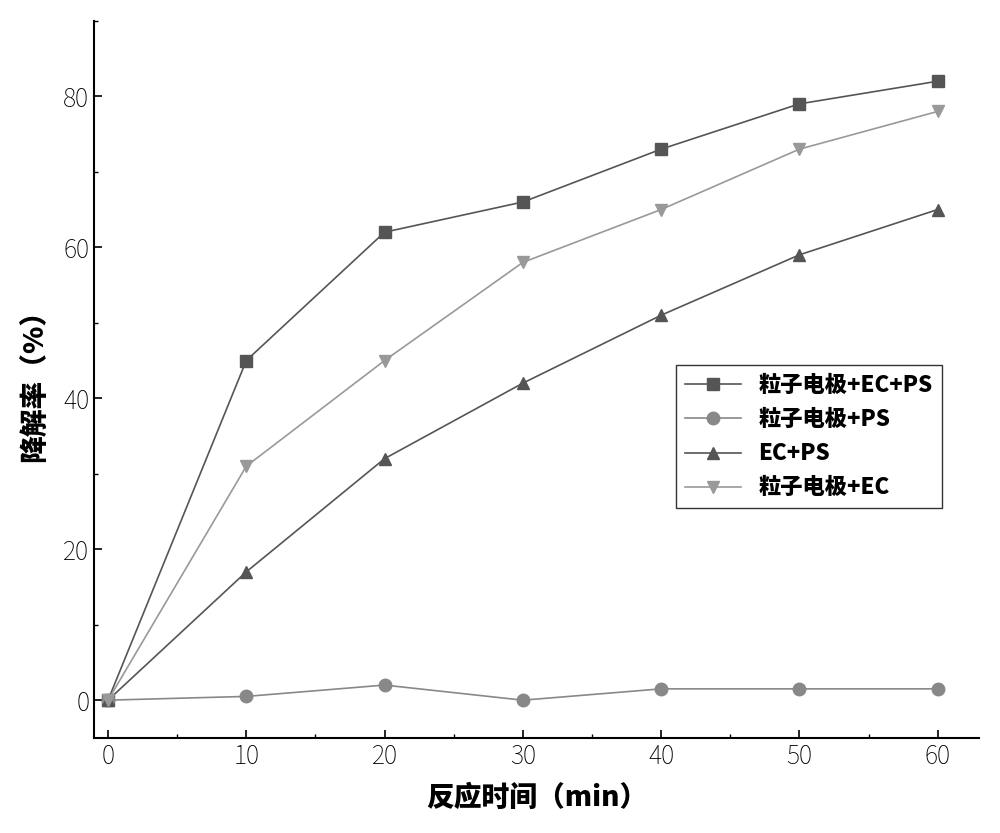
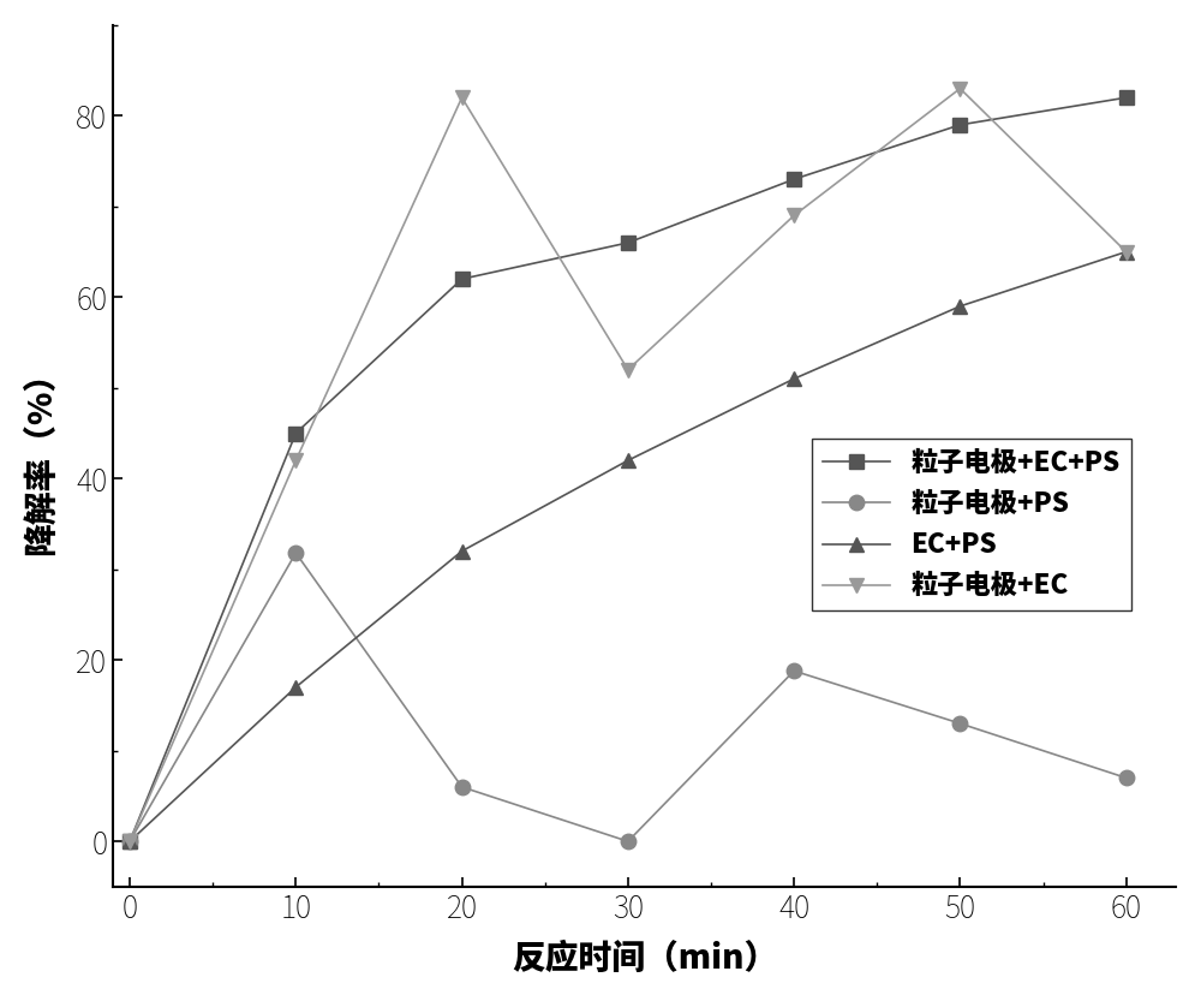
粒子电极+PS/10: 0.5 -> 31.8
粒子电极+EC/10: 31 -> 42
粒子电极+PS/20: 2.0 -> 6.0
粒子电极+EC/20: 45 -> 82
粒子电极+EC/30: 58 -> 52
粒子电极+PS/40: 1.5 -> 18.8
粒子电极+EC/40: 65 -> 69
粒子电极+PS/50: 1.5 -> 13.0
粒子电极+EC/50: 73 -> 83
粒子电极+PS/60: 1.5 -> 7.0
粒子电极+EC/60: 78 -> 65
